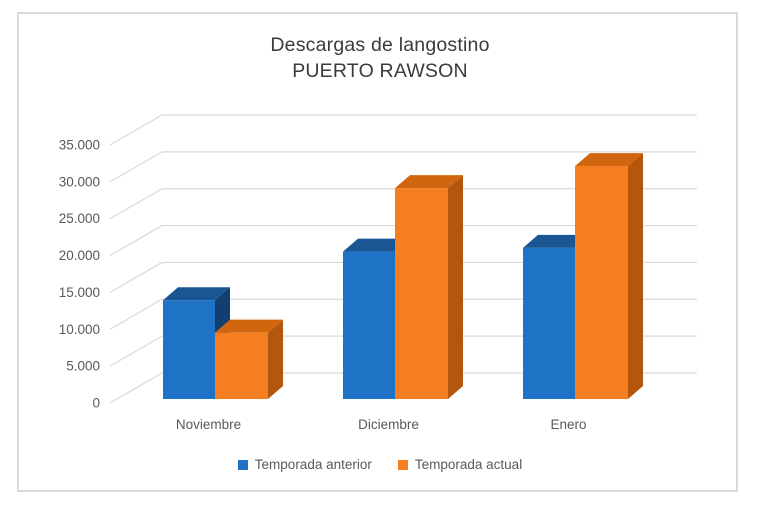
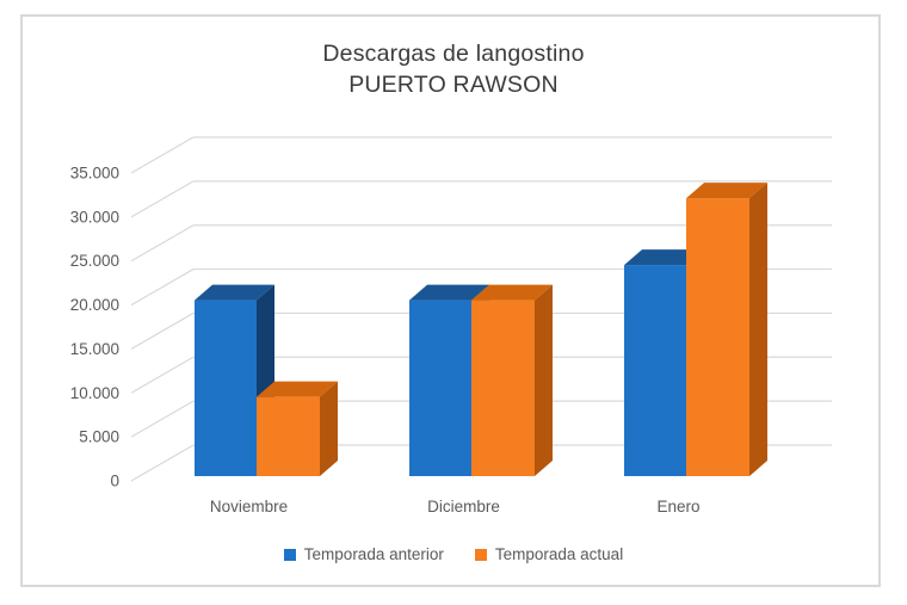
Temporada anterior/Noviembre: 13000 -> 20000
Temporada actual/Diciembre: 29000 -> 20000
Temporada anterior/Enero: 20000 -> 24000
